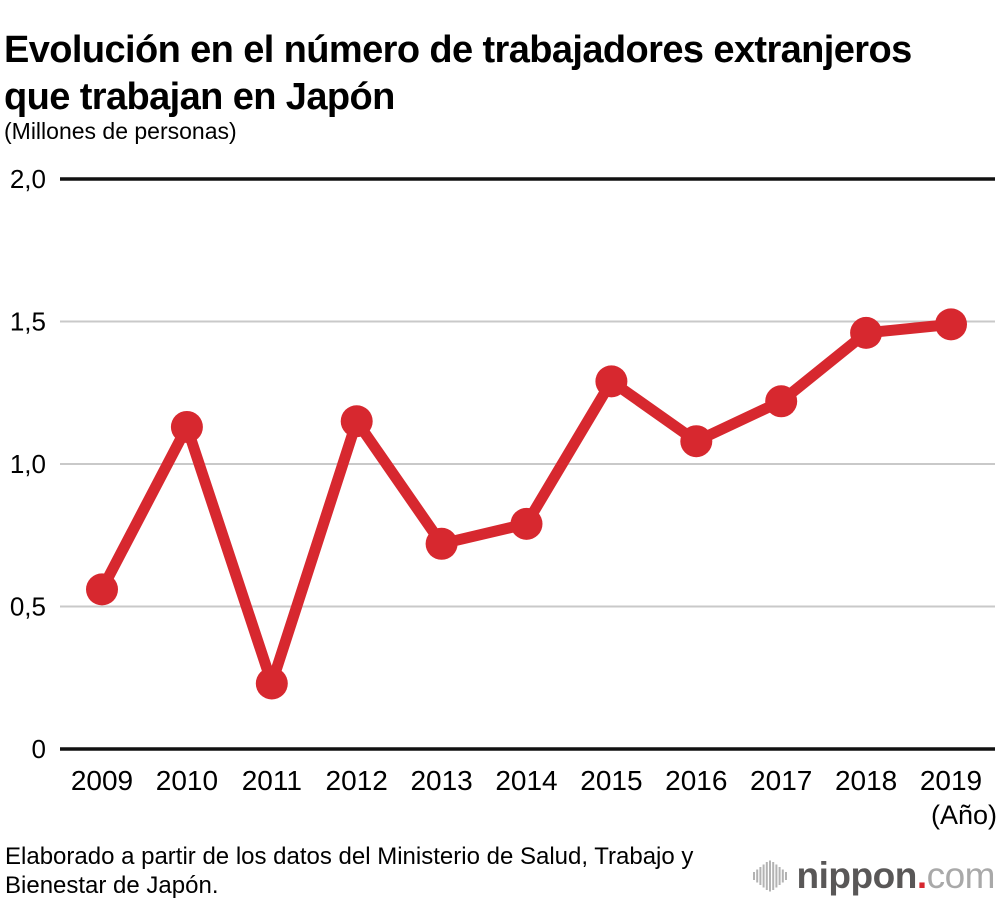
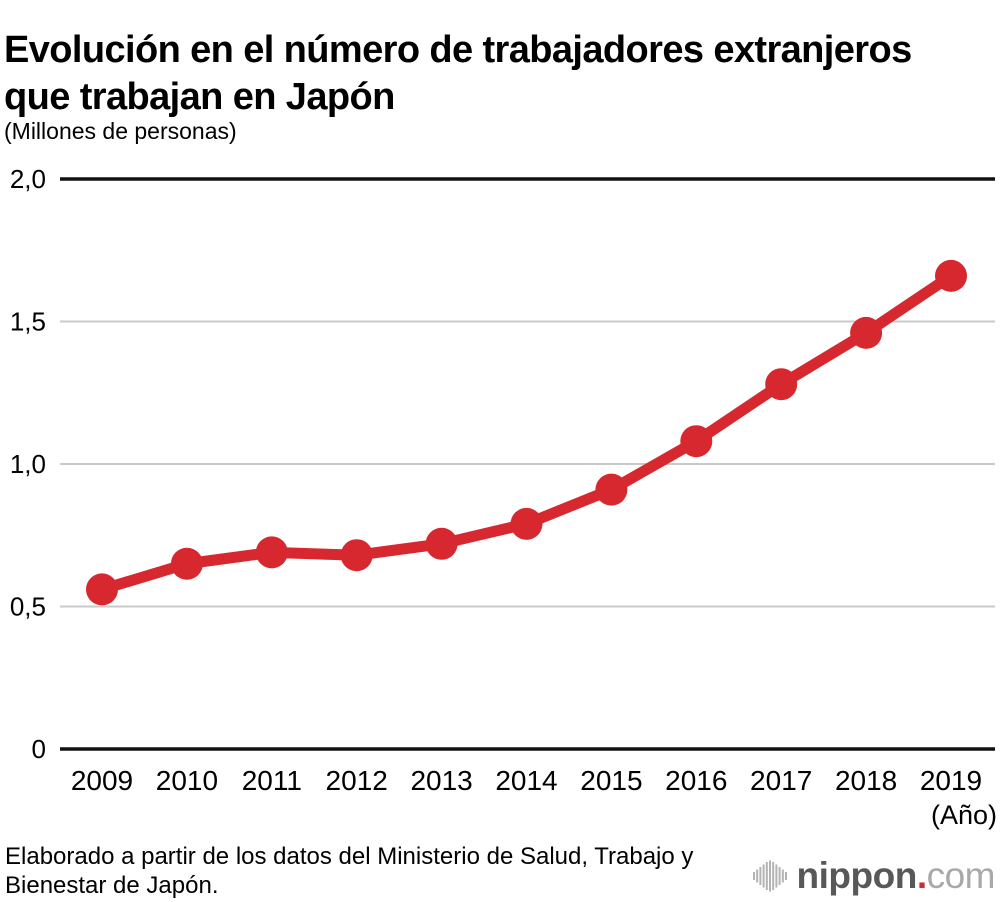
2010: 1,13 -> 0,65
2011: 0,23 -> 0,69
2012: 1,15 -> 0,68
2015: 1,29 -> 0,91
2017: 1,22 -> 1,28
2019: 1,49 -> 1,66
